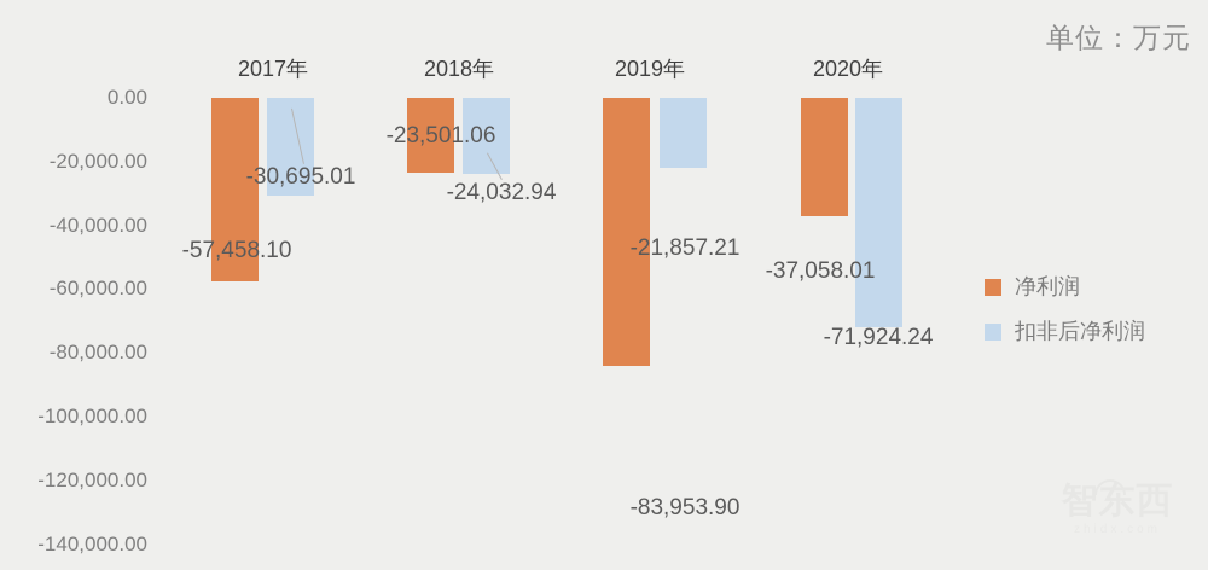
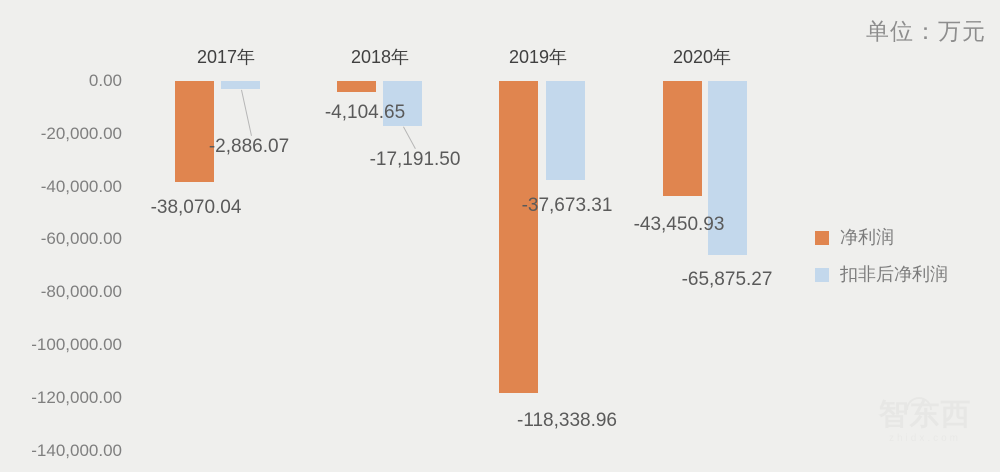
净利润/2017年: -57,458.10 -> -38,070.04
扣非后净利润/2017年: -30,695.01 -> -2,886.07
净利润/2018年: -23,501.06 -> -4,104.65
扣非后净利润/2018年: -24,032.94 -> -17,191.50
净利润/2019年: -83,953.90 -> -118,338.96
扣非后净利润/2019年: -21,857.21 -> -37,673.31
净利润/2020年: -37,058.01 -> -43,450.93
扣非后净利润/2020年: -71,924.24 -> -65,875.27
